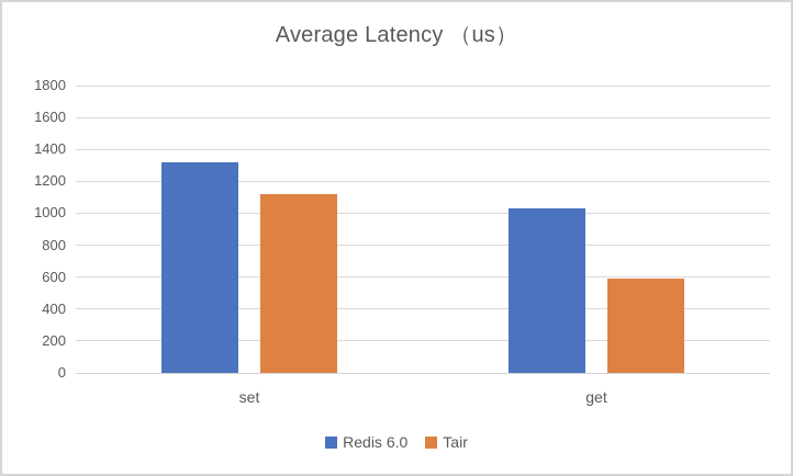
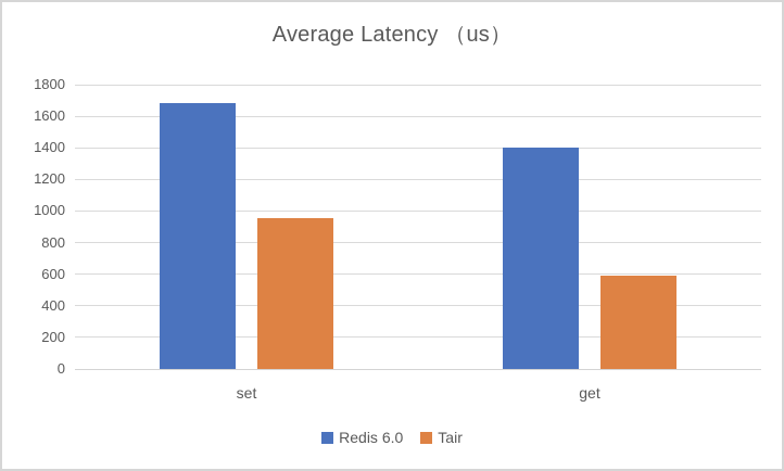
Redis 6.0/set: 1320 -> 1680
Tair/set: 1120 -> 960
Redis 6.0/get: 1030 -> 1400
